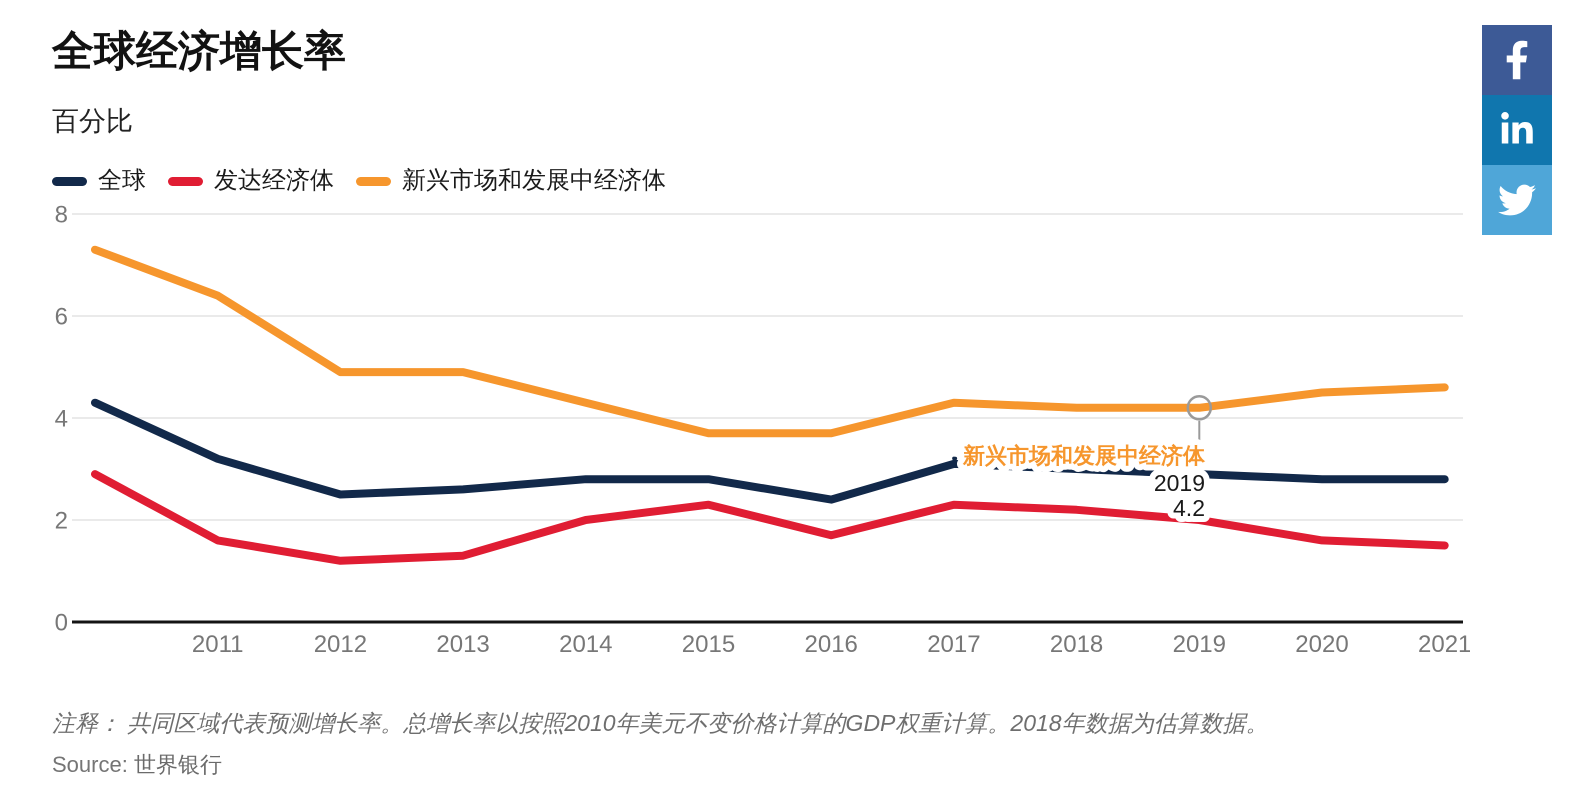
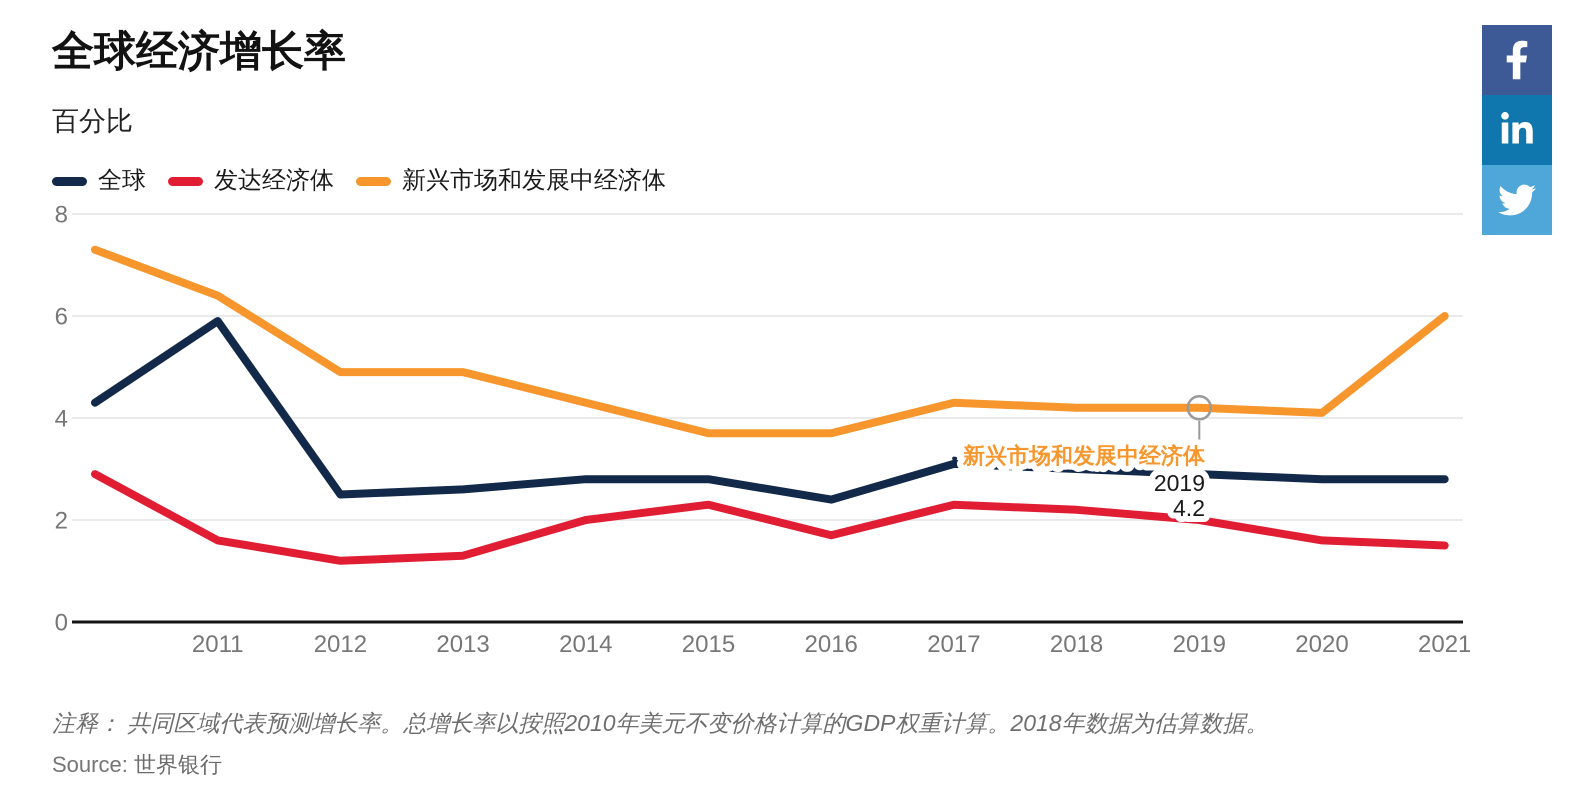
全球/2011: 3.2 -> 5.9
新兴市场和发展中经济体/2020: 4.5 -> 4.1
新兴市场和发展中经济体/2021: 4.6 -> 6.0
